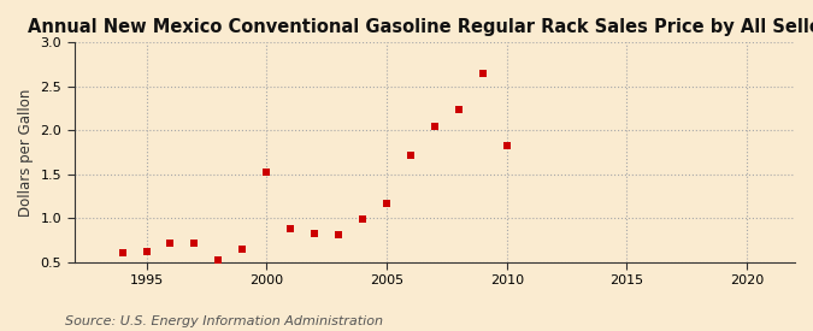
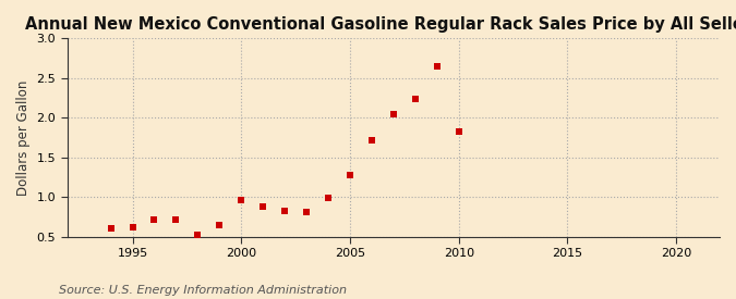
2000: 1.52 -> 0.96
2005: 1.16 -> 1.28
